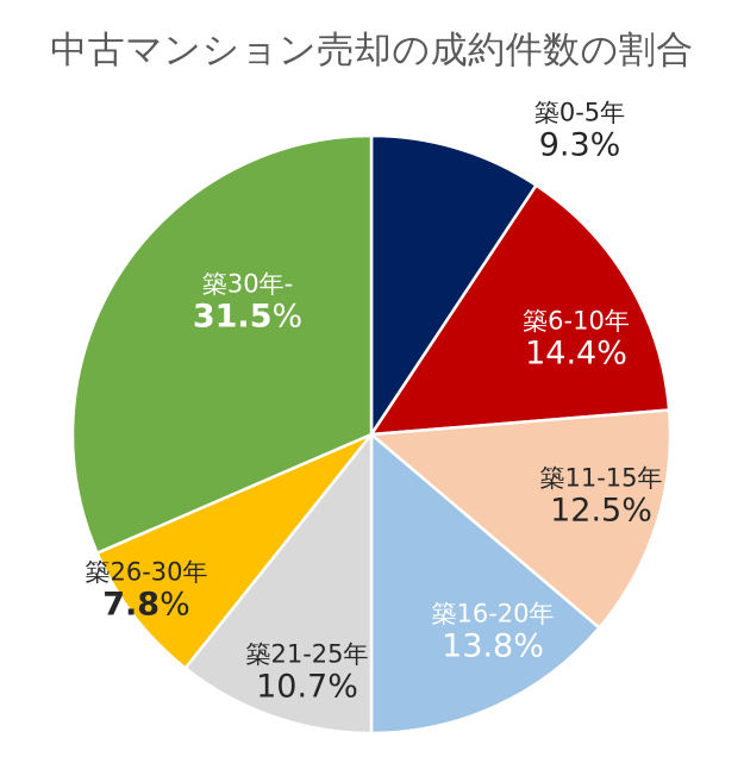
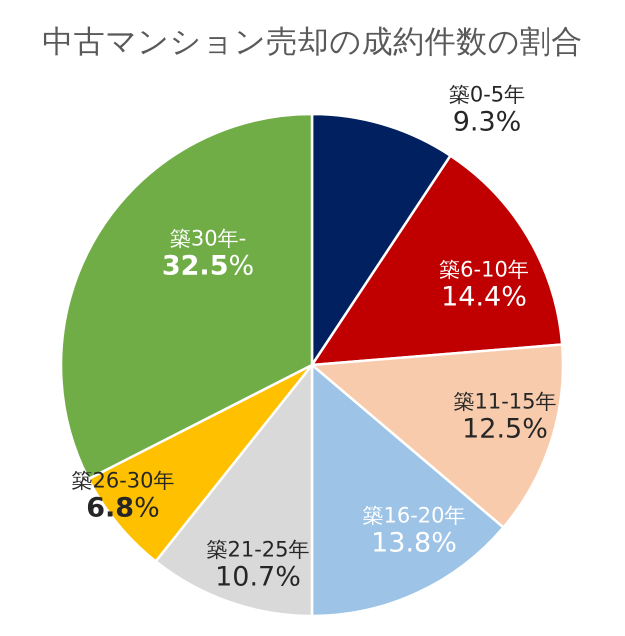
築26-30年: 7.8 -> 6.8
築30年-: 31.5 -> 32.5
